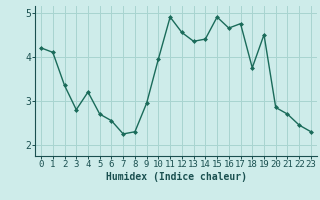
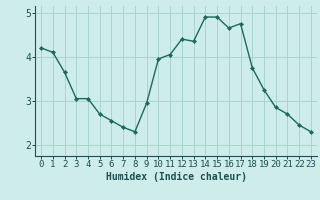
2: 3.35 -> 3.65
3: 2.80 -> 3.05
4: 3.20 -> 3.05
7: 2.25 -> 2.40
11: 4.90 -> 4.05
12: 4.55 -> 4.40
14: 4.40 -> 4.90
19: 4.50 -> 3.25
